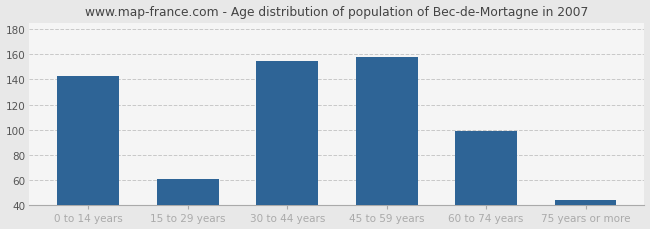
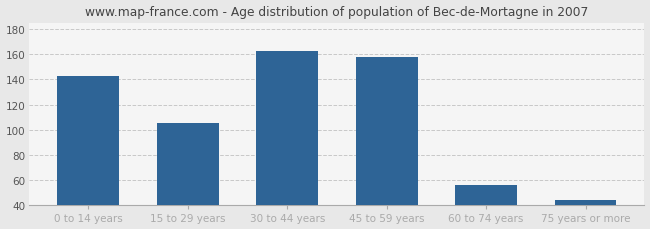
15 to 29 years: 61 -> 105
30 to 44 years: 155 -> 163
60 to 74 years: 99 -> 56
